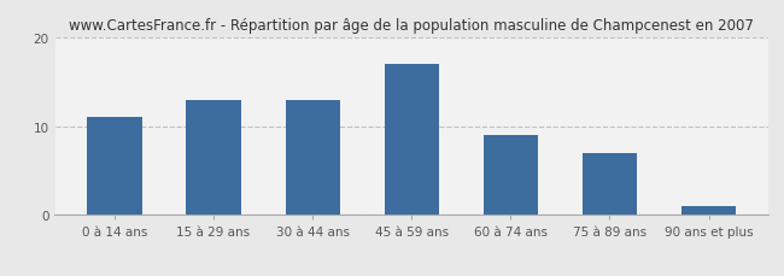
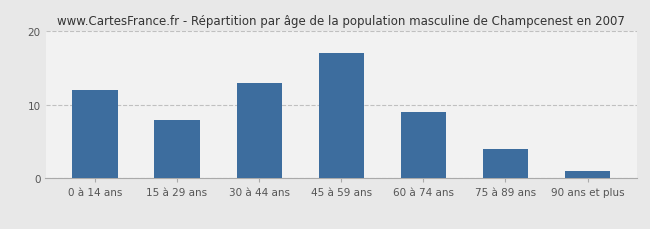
0 à 14 ans: 11 -> 12
15 à 29 ans: 13 -> 8
75 à 89 ans: 7 -> 4
